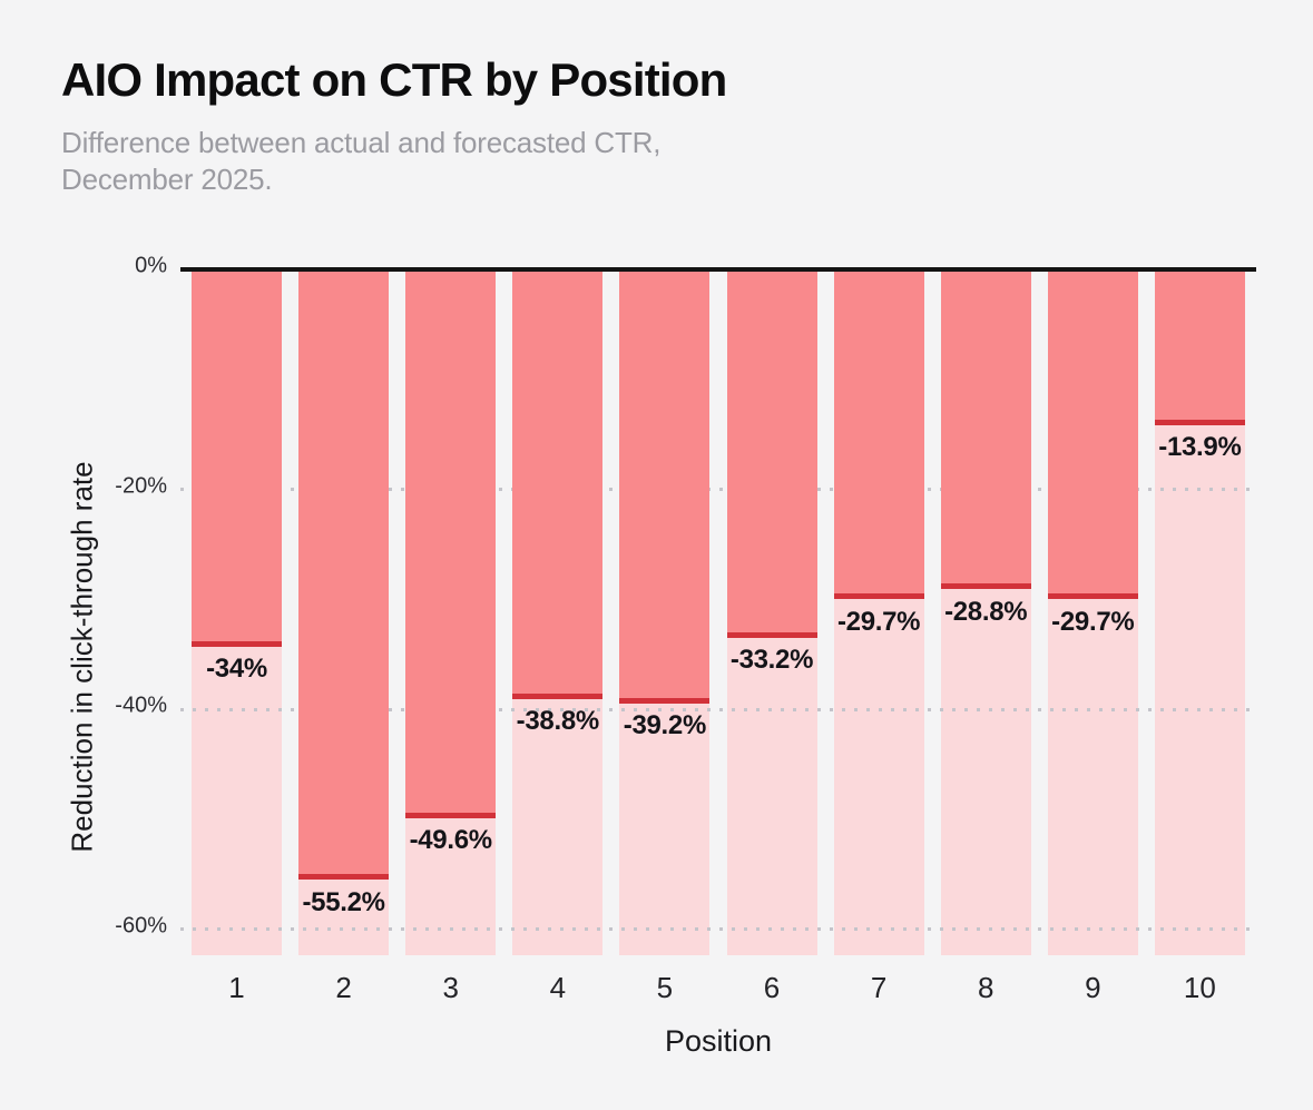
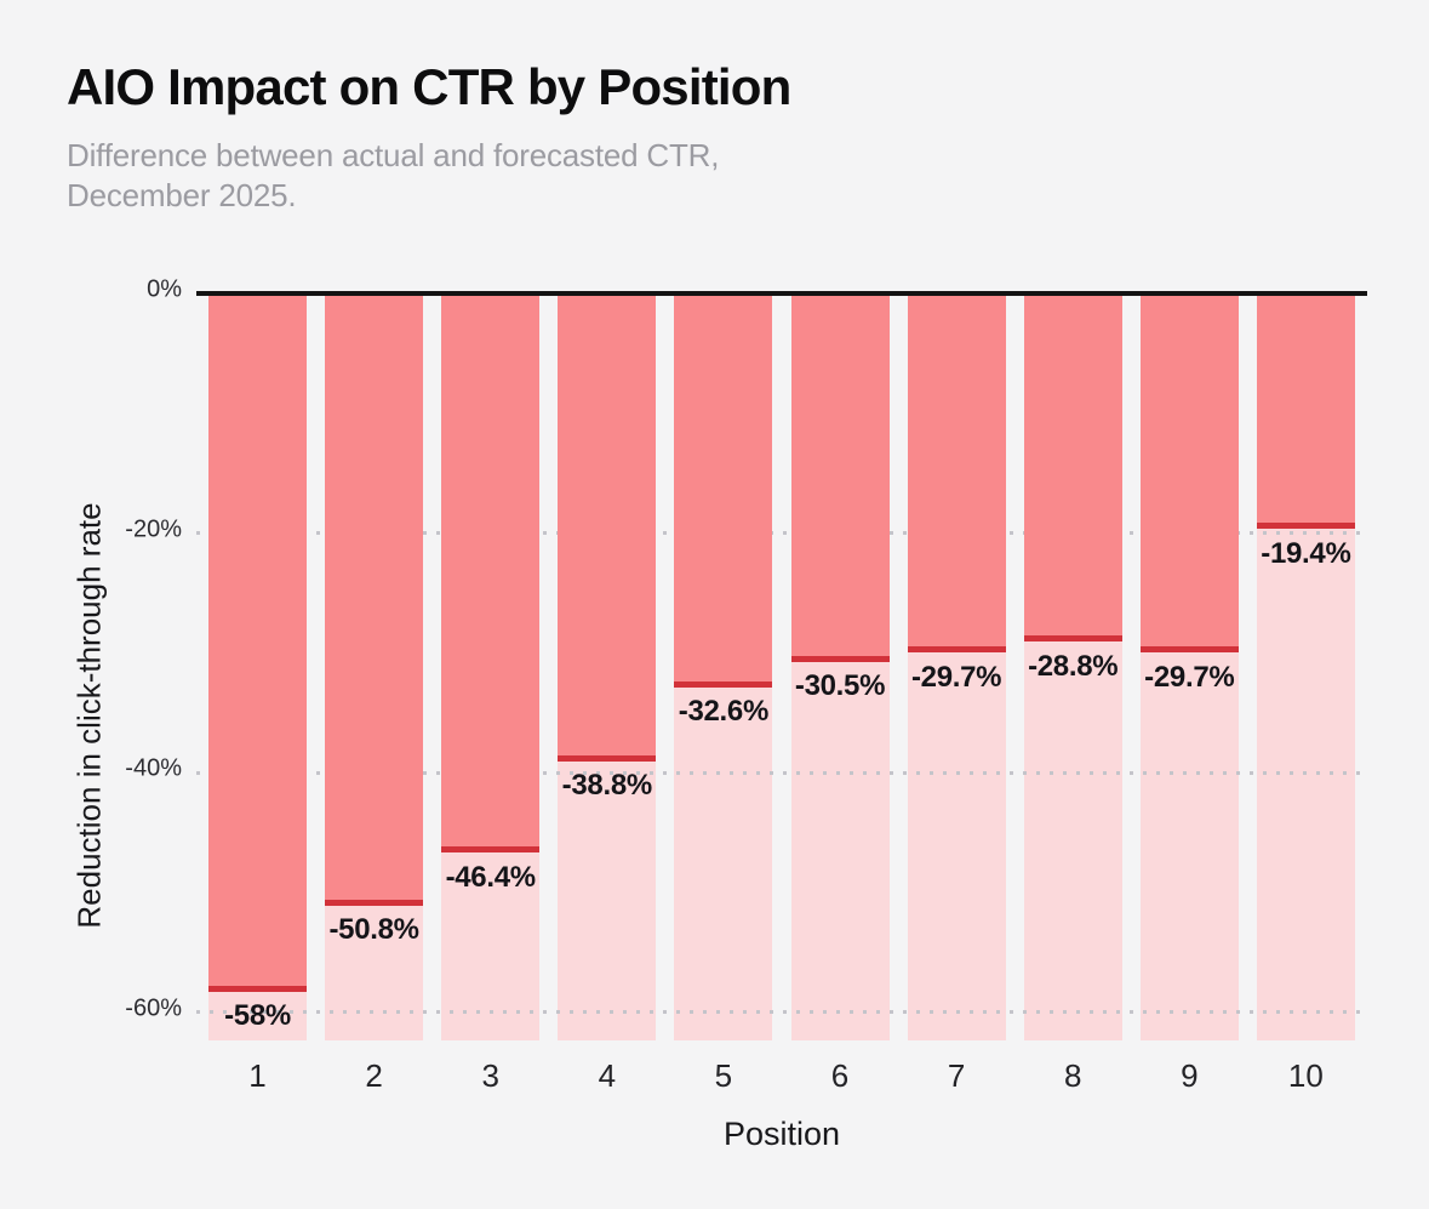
1: -34% -> -58%
2: -55.2% -> -50.8%
3: -49.6% -> -46.4%
5: -39.2% -> -32.6%
6: -33.2% -> -30.5%
10: -13.9% -> -19.4%
